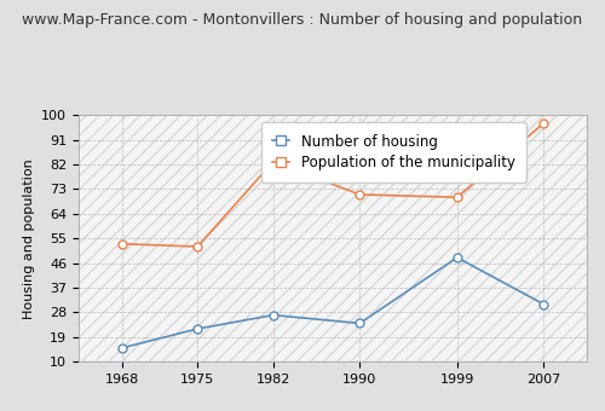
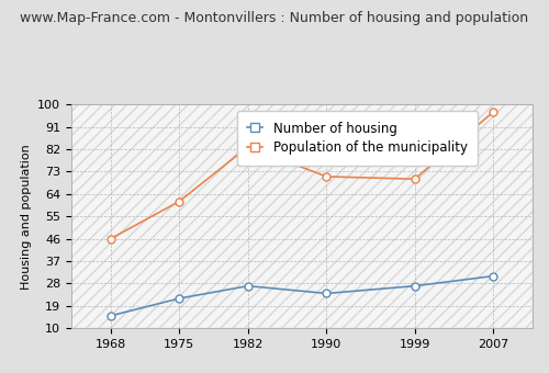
Population of the municipality/1968: 53 -> 46
Population of the municipality/1975: 52 -> 61
Number of housing/1999: 48 -> 27
